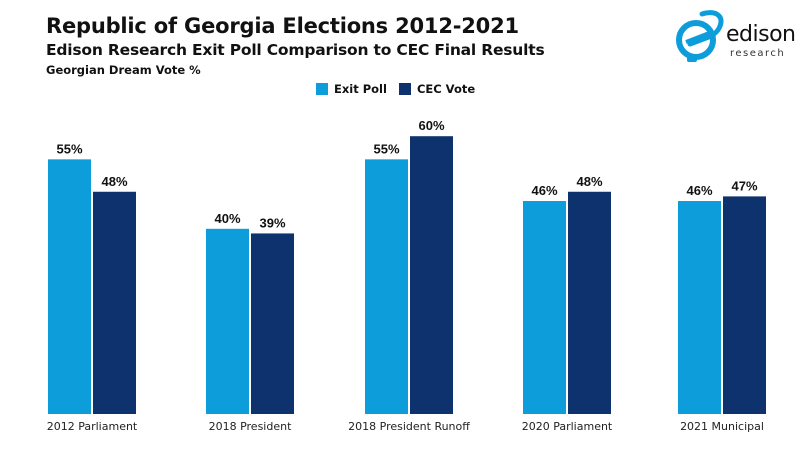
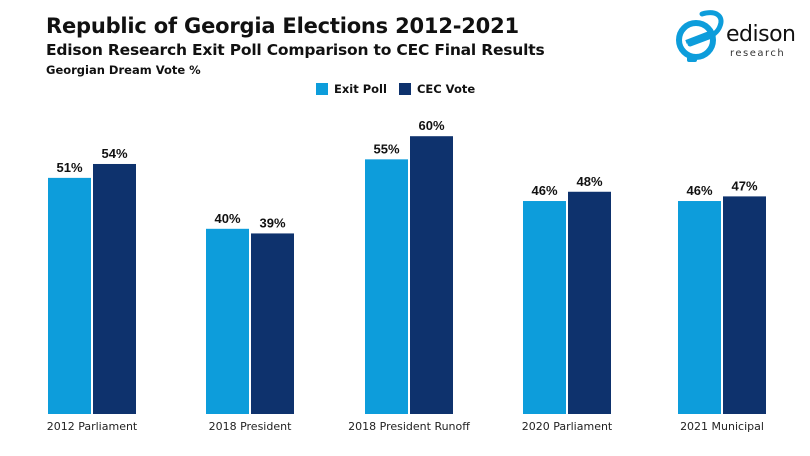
Exit Poll/2012 Parliament: 55% -> 51%
CEC Vote/2012 Parliament: 48% -> 54%
